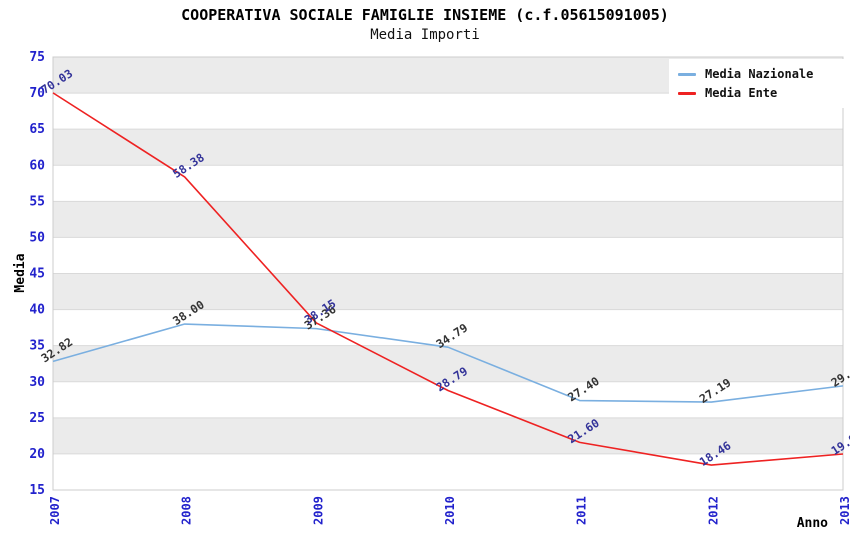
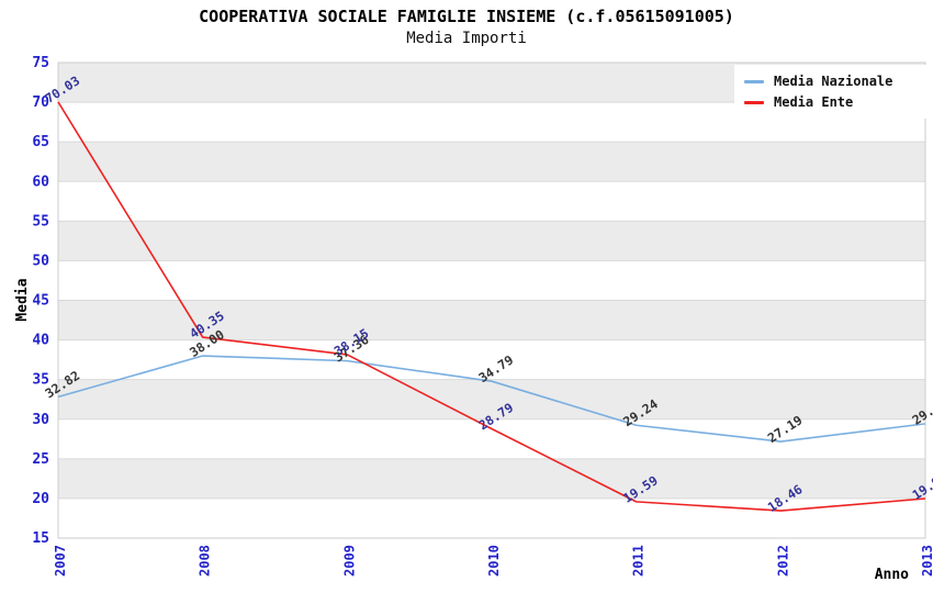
Media Ente/2008: 58.38 -> 40.35
Media Nazionale/2011: 27.40 -> 29.24
Media Ente/2011: 21.60 -> 19.59
